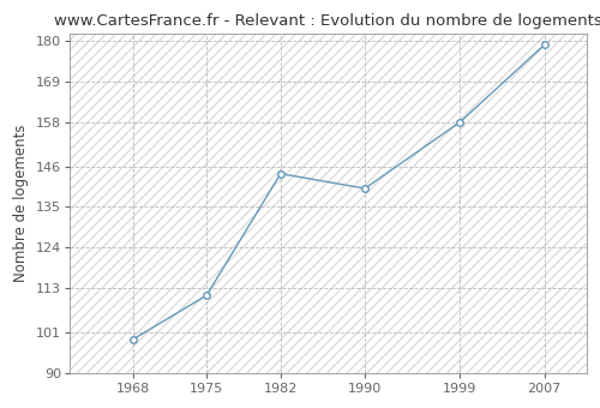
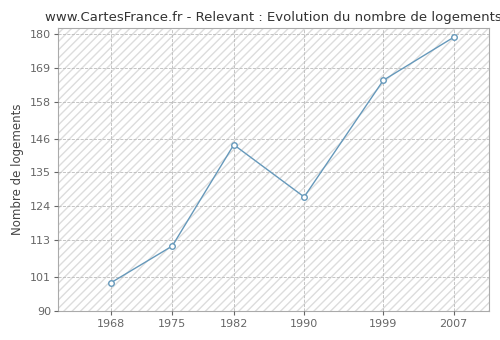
1990: 140 -> 127
1999: 158 -> 165
